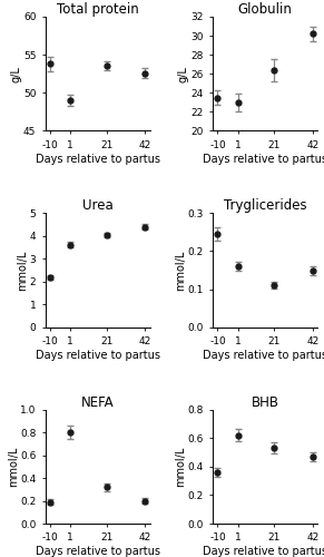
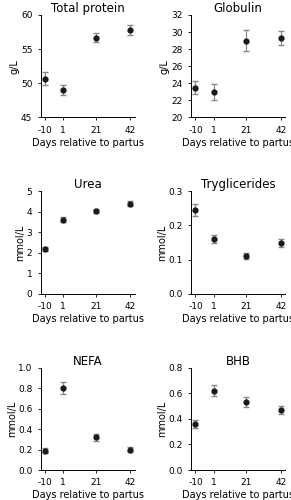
Total protein/-10: 53.8 -> 50.7
Total protein/21: 53.6 -> 56.7
Total protein/42: 52.6 -> 57.8
Globulin/21: 26.4 -> 29.0
Globulin/42: 30.2 -> 29.3
